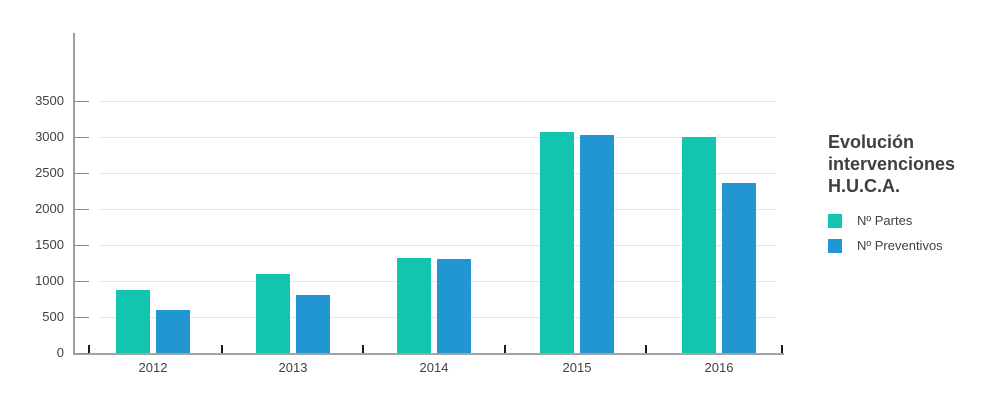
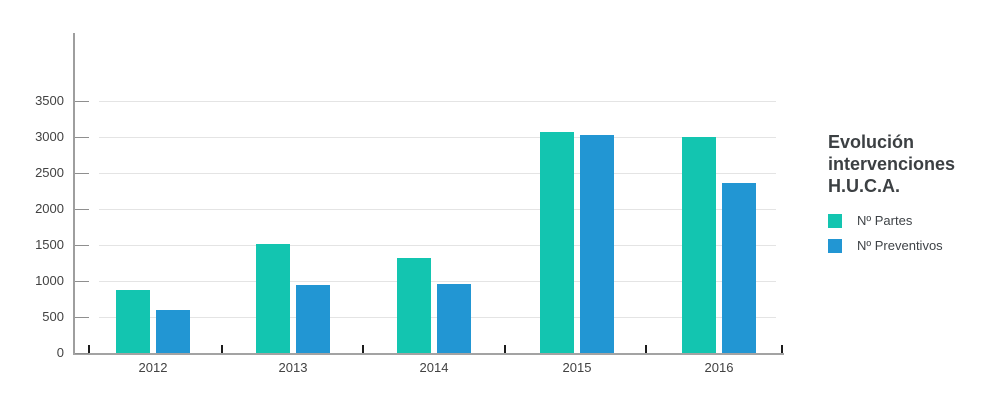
Nº Partes/2013: 1100 -> 1500
Nº Preventivos/2013: 800 -> 900
Nº Preventivos/2014: 1300 -> 1000
